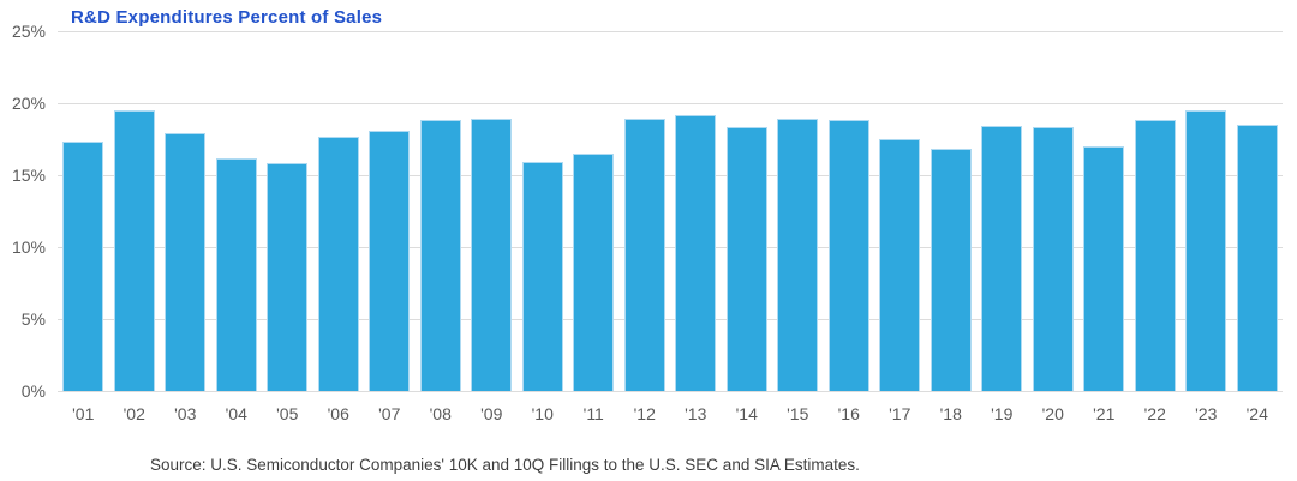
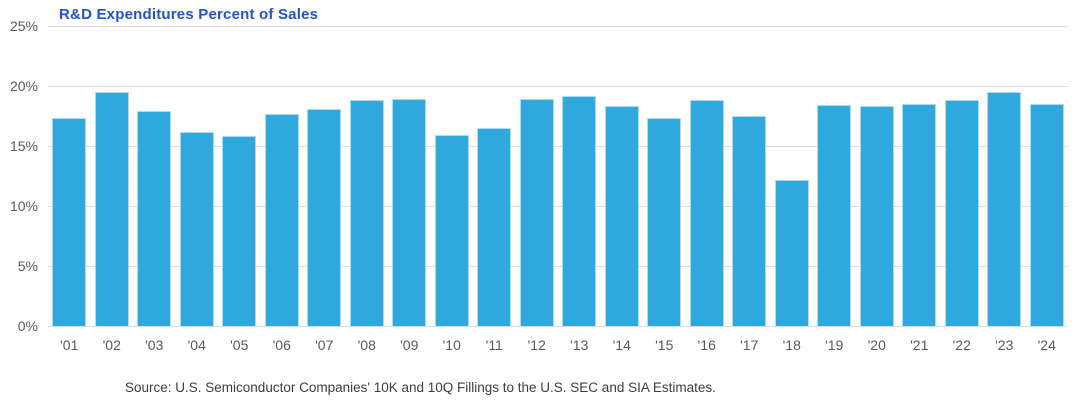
'15: 18.9% -> 17.3%
'18: 16.8% -> 12.2%
'21: 17.0% -> 18.5%
